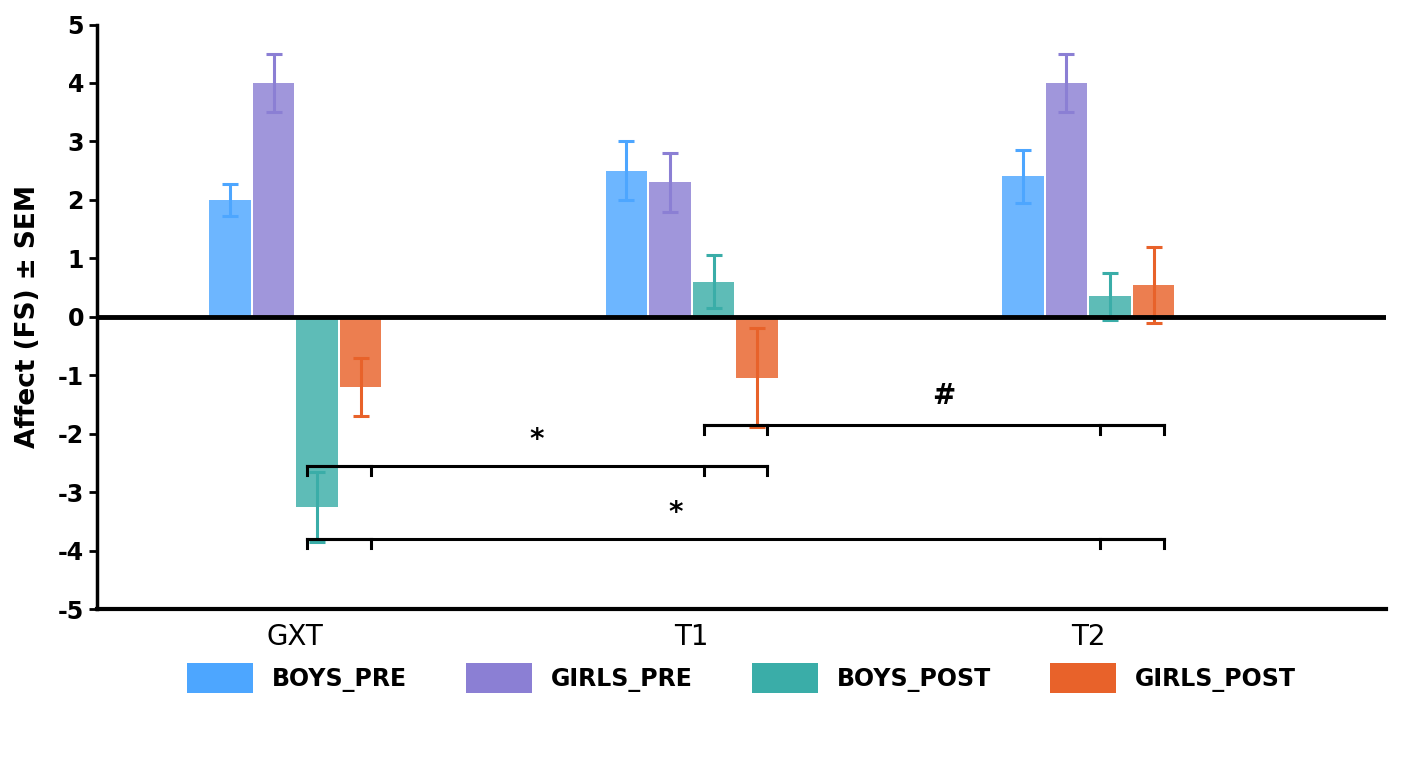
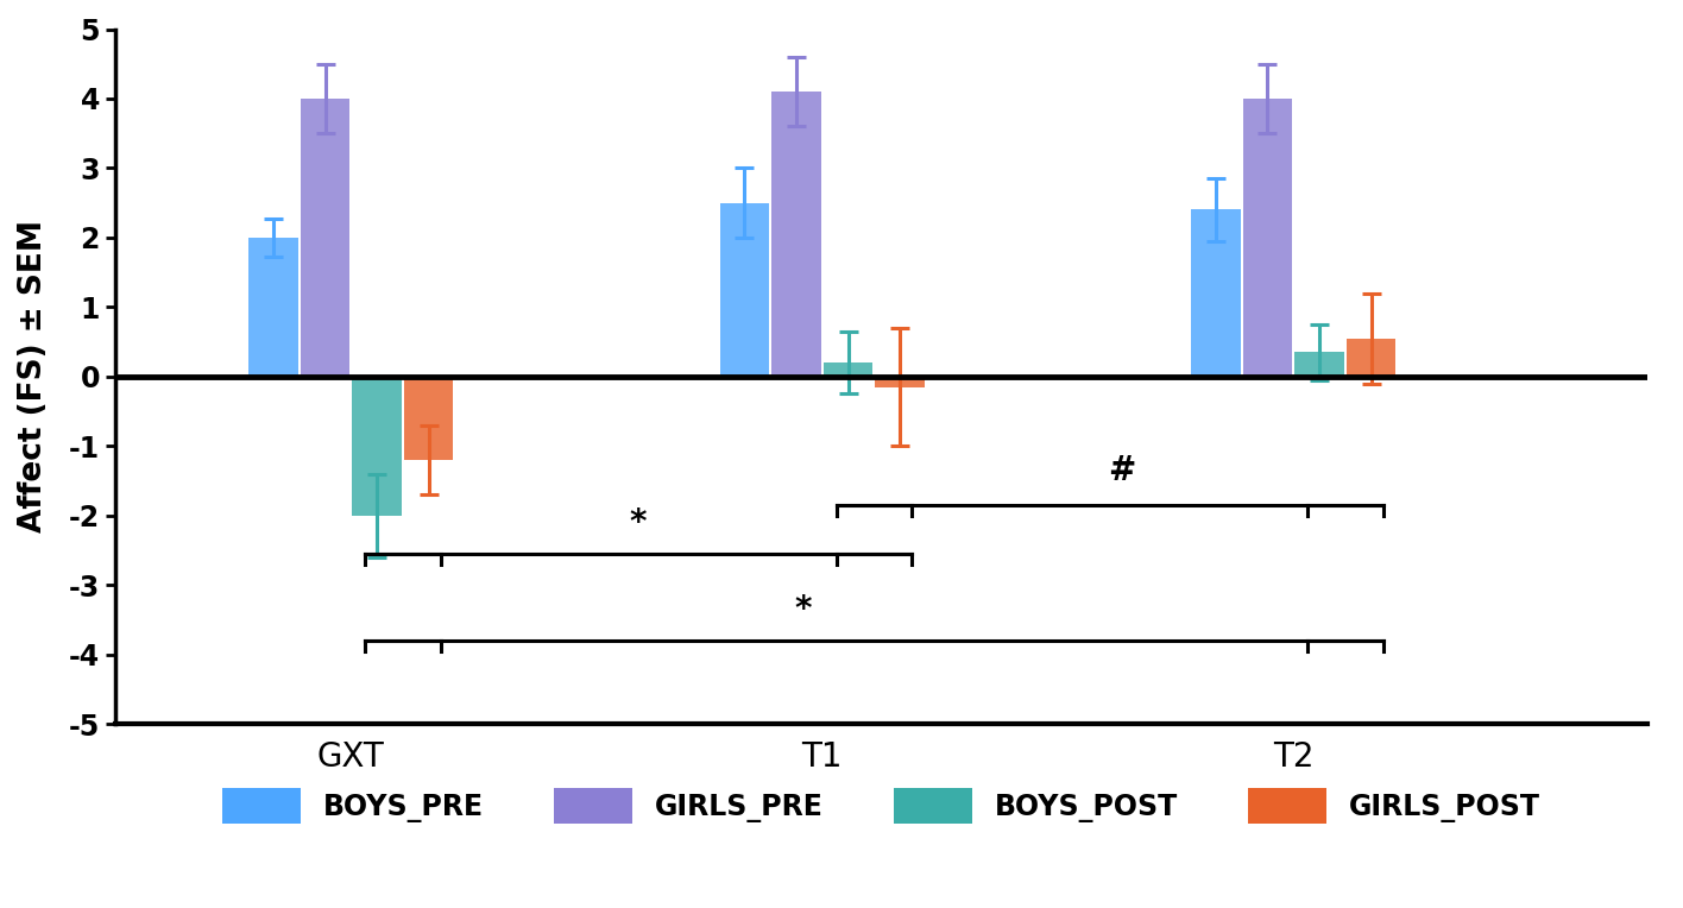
BOYS_POST/GXT: -3.26 -> -2.00
GIRLS_PRE/T1: 2.3 -> 4.1
BOYS_POST/T1: 0.60 -> 0.20
GIRLS_POST/T1: -1.04 -> -0.15
